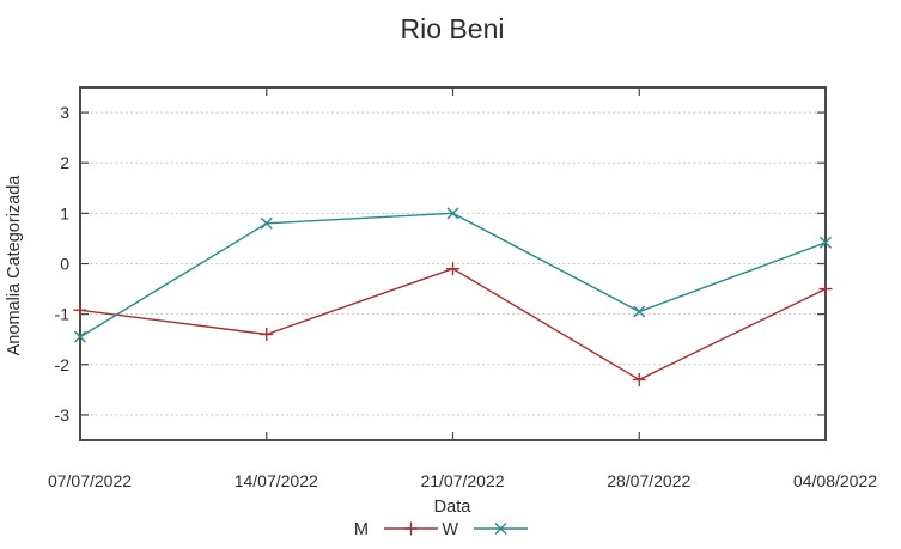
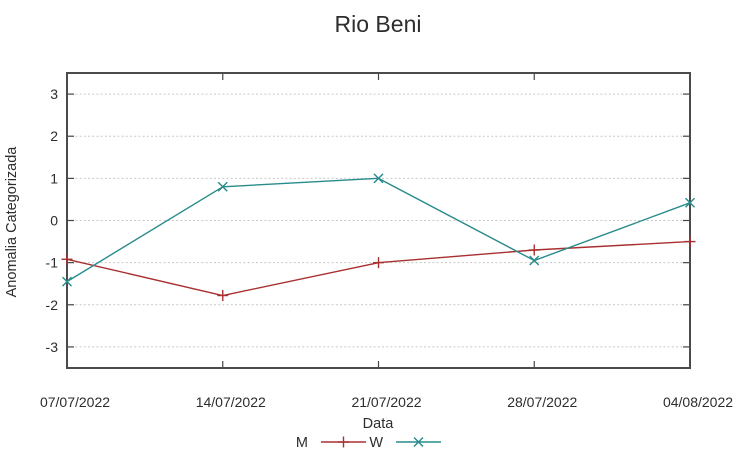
M/14/07/2022: -1.4 -> -1.8
M/21/07/2022: -0.1 -> -1.0
M/28/07/2022: -2.3 -> -0.7
